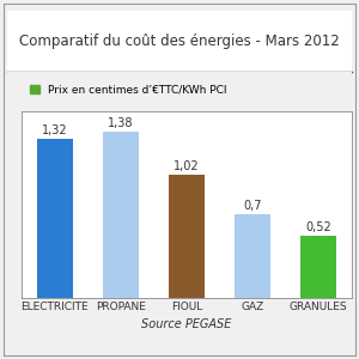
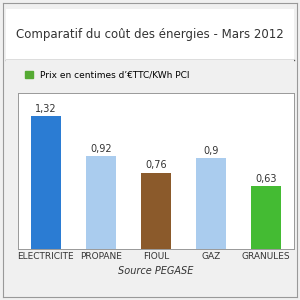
PROPANE: 1,38 -> 0,92
FIOUL: 1,02 -> 0,76
GAZ: 0,7 -> 0,9
GRANULES: 0,52 -> 0,63
